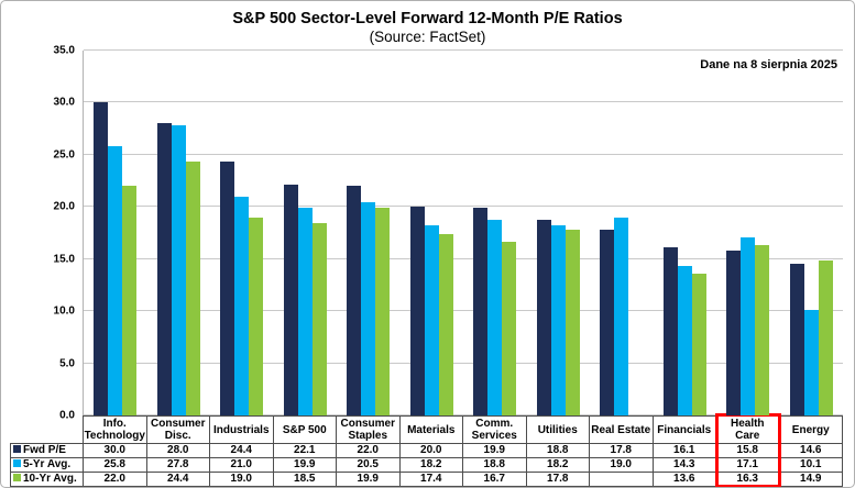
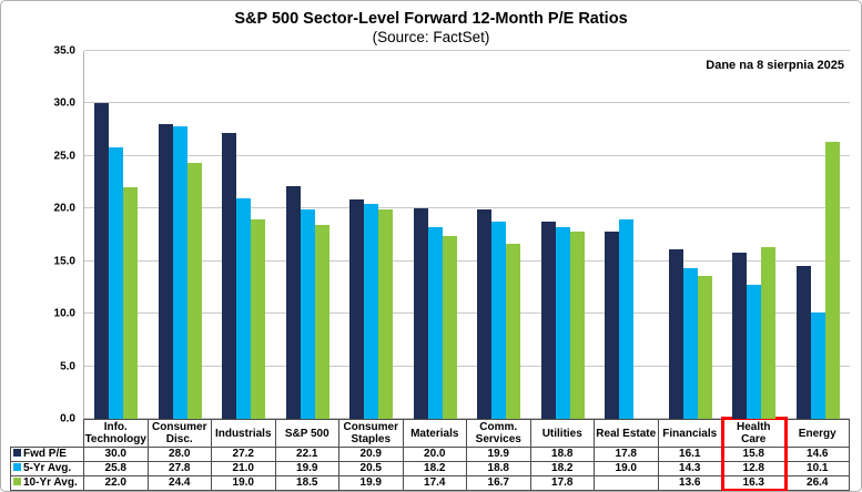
Fwd P/E/Industrials: 24.4 -> 27.2
Fwd P/E/Consumer Staples: 22.0 -> 20.9
5-Yr Avg./Health Care: 17.1 -> 12.8
10-Yr Avg./Energy: 14.9 -> 26.4
